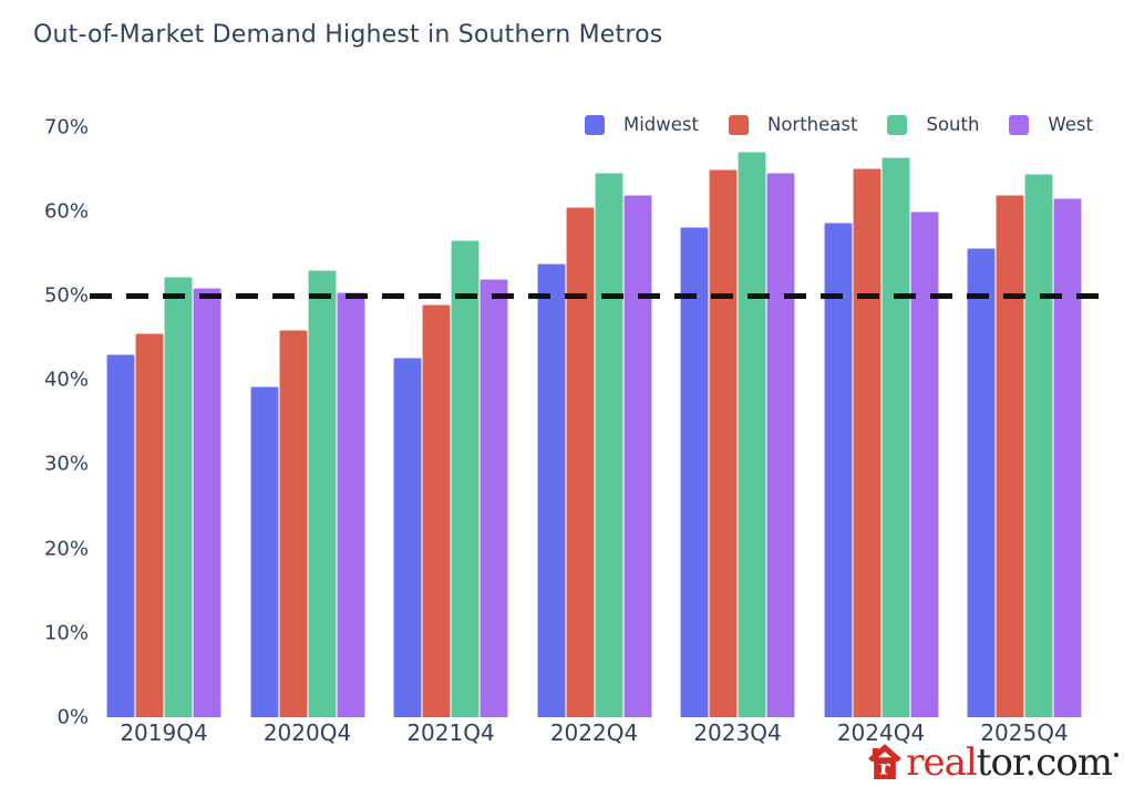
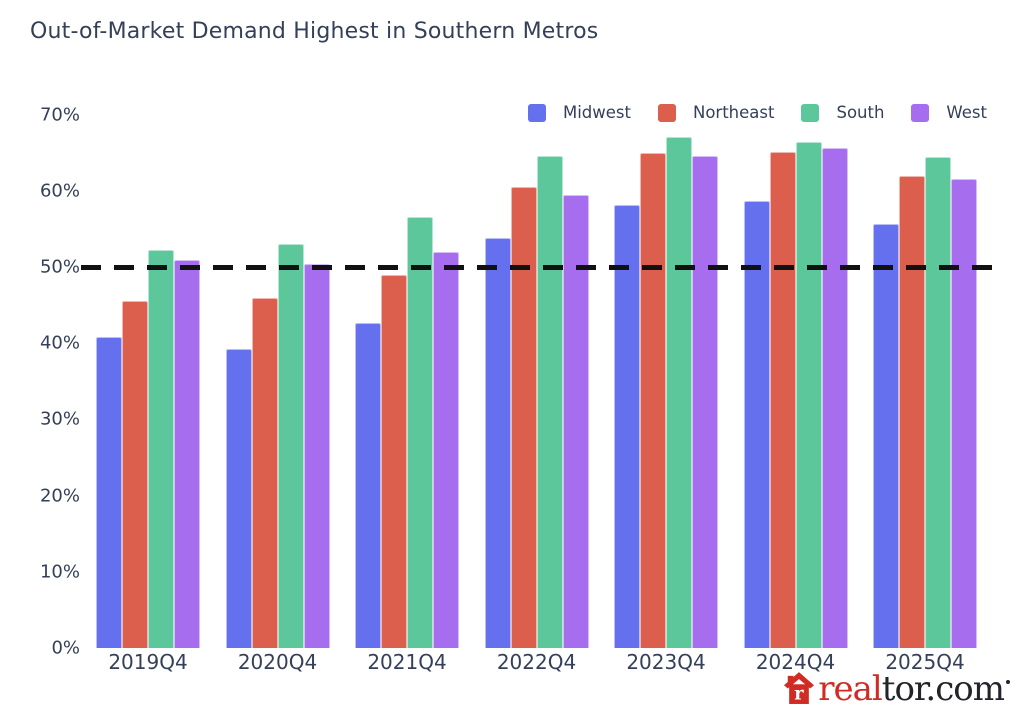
Midwest/2019Q4: 43% -> 41%
West/2022Q4: 62% -> 59%
West/2024Q4: 60% -> 66%
